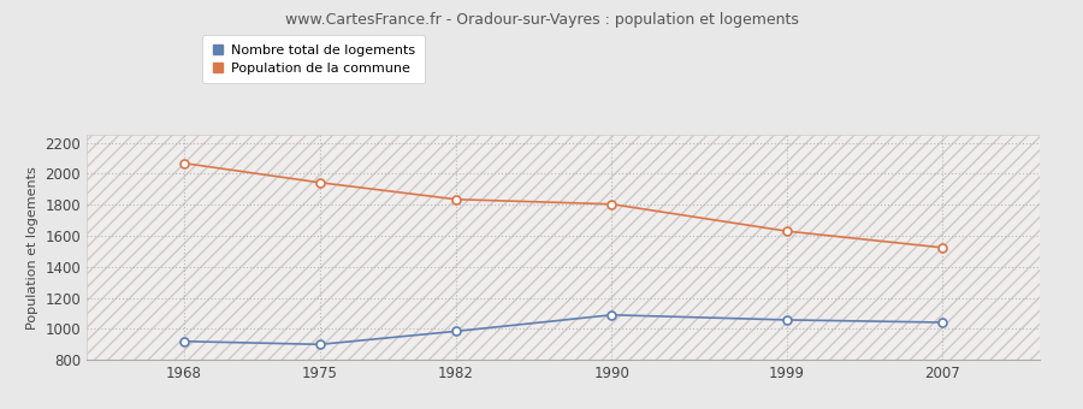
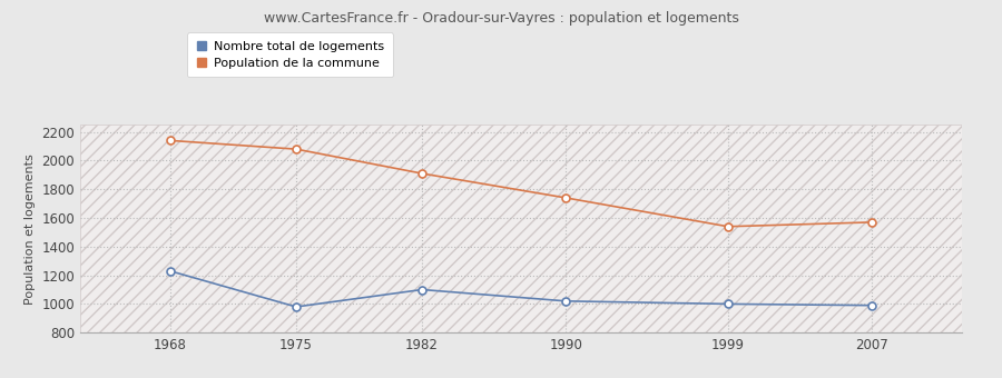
Nombre total de logements/1968: 920 -> 1230
Population de la commune/1968: 2070 -> 2140
Nombre total de logements/1975: 900 -> 980
Population de la commune/1975: 1940 -> 2080
Nombre total de logements/1982: 980 -> 1100
Population de la commune/1982: 1840 -> 1910
Nombre total de logements/1990: 1090 -> 1020
Population de la commune/1990: 1800 -> 1740
Nombre total de logements/1999: 1060 -> 1000
Population de la commune/1999: 1630 -> 1540
Nombre total de logements/2007: 1040 -> 990
Population de la commune/2007: 1520 -> 1570
